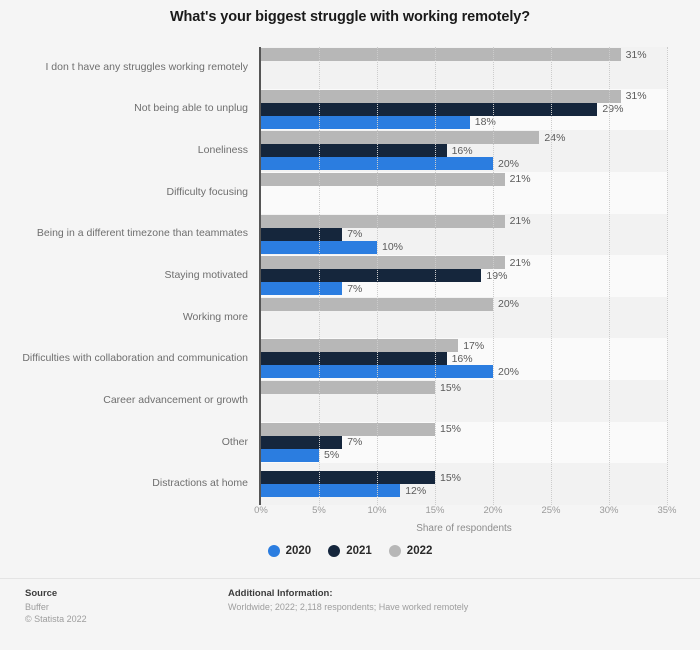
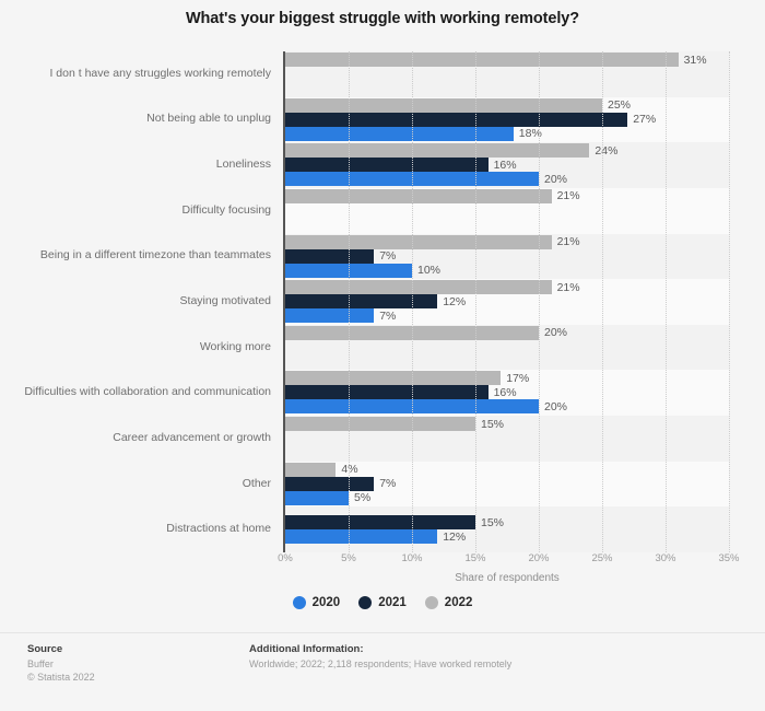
2022/Not being able to unplug: 31% -> 25%
2021/Not being able to unplug: 29% -> 27%
2021/Staying motivated: 19% -> 12%
2022/Other: 15% -> 4%
